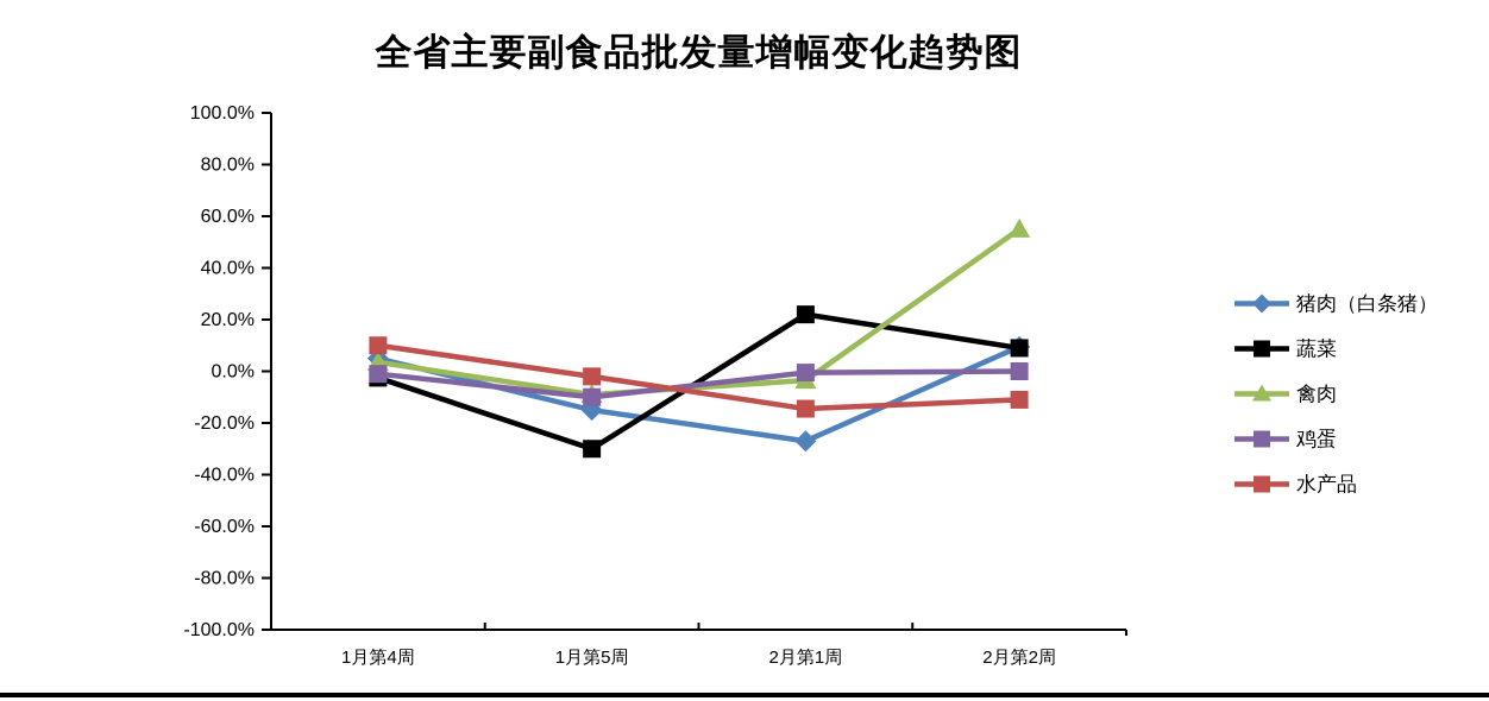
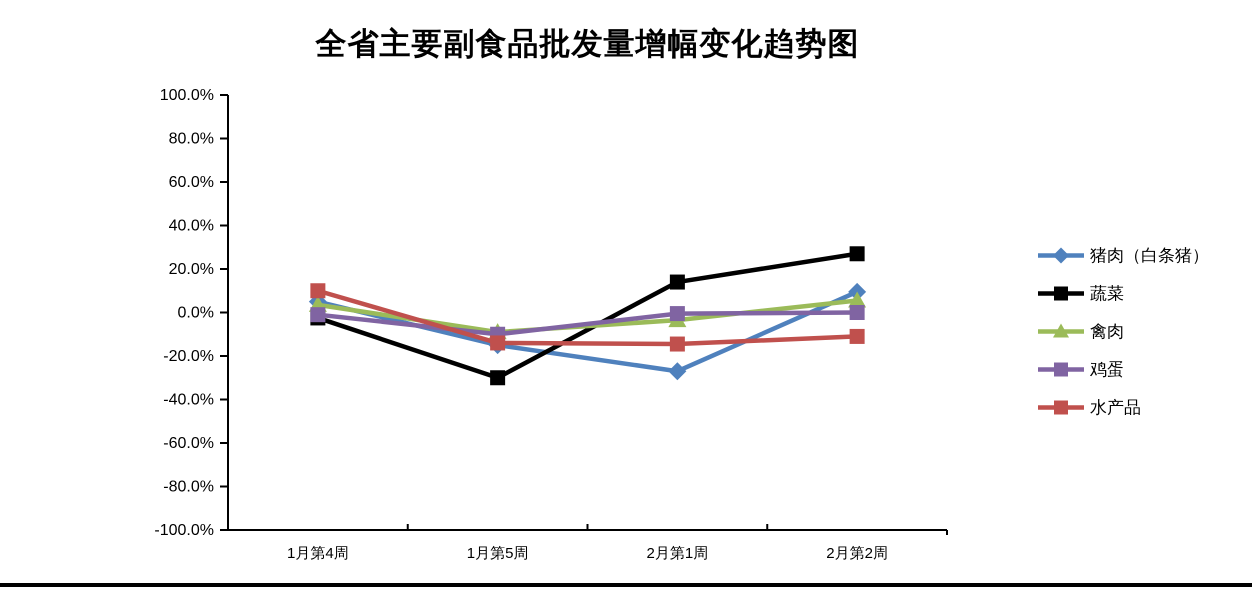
水产品/1月第5周: -2% -> -14%
蔬菜/2月第1周: 22% -> 14%
蔬菜/2月第2周: 9% -> 27%
禽肉/2月第2周: 55% -> 6%
